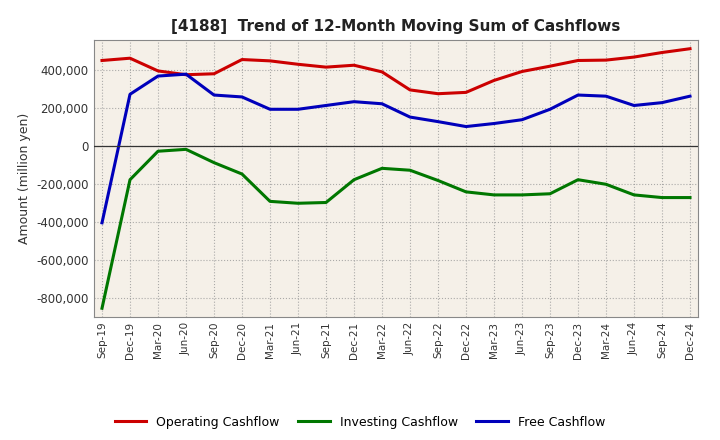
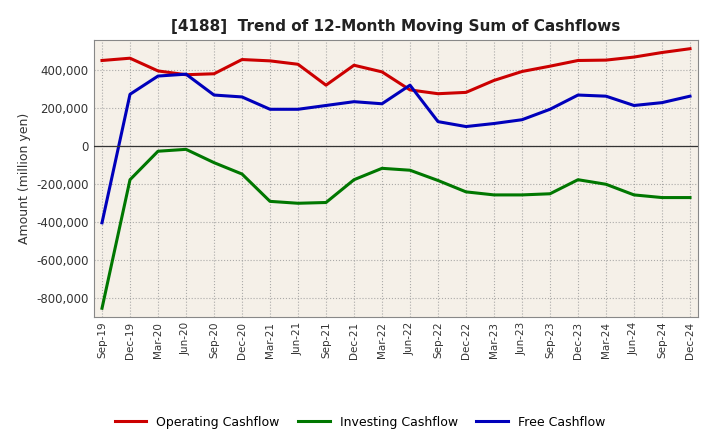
Operating Cashflow/Sep-21: 420,000 -> 320,000
Free Cashflow/Jun-22: 150,000 -> 320,000
